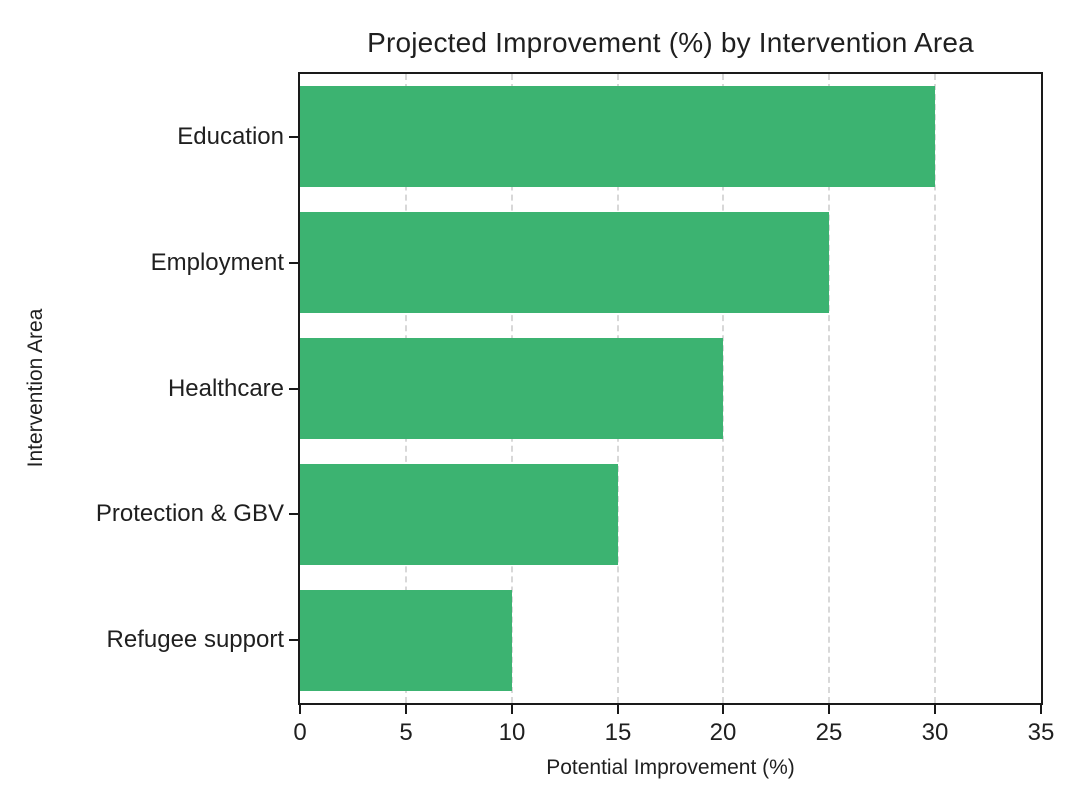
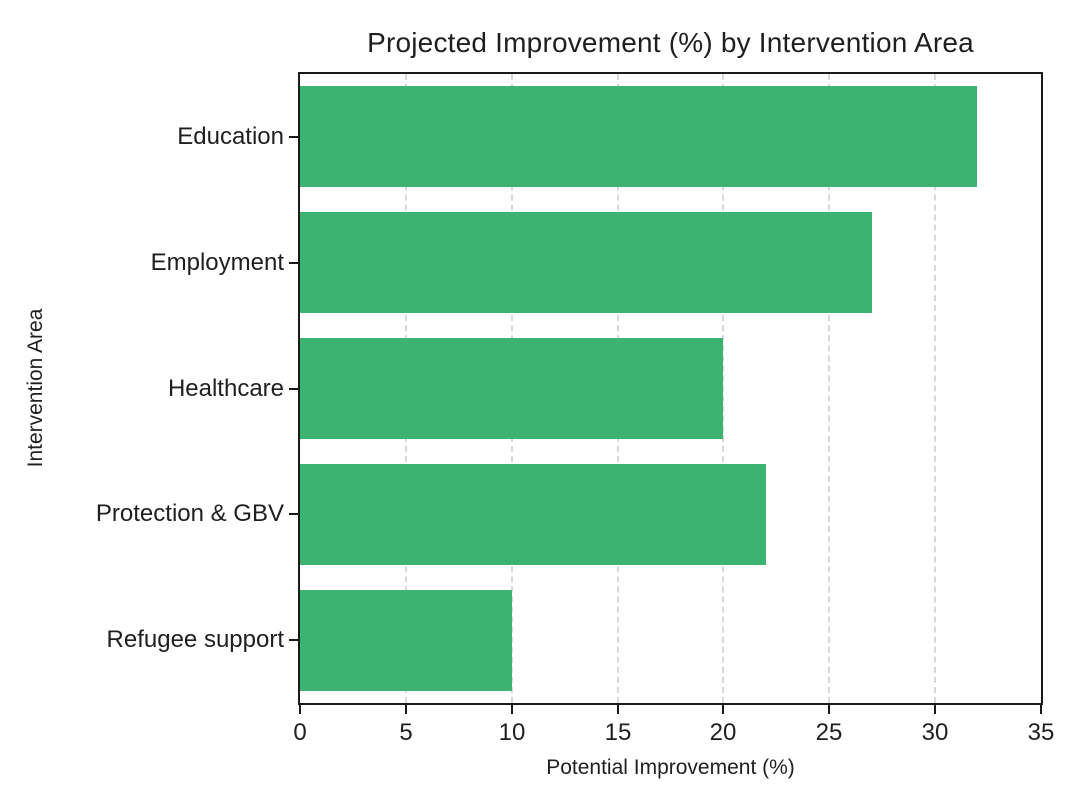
Education: 30 -> 32
Employment: 25 -> 27
Protection & GBV: 15 -> 22
